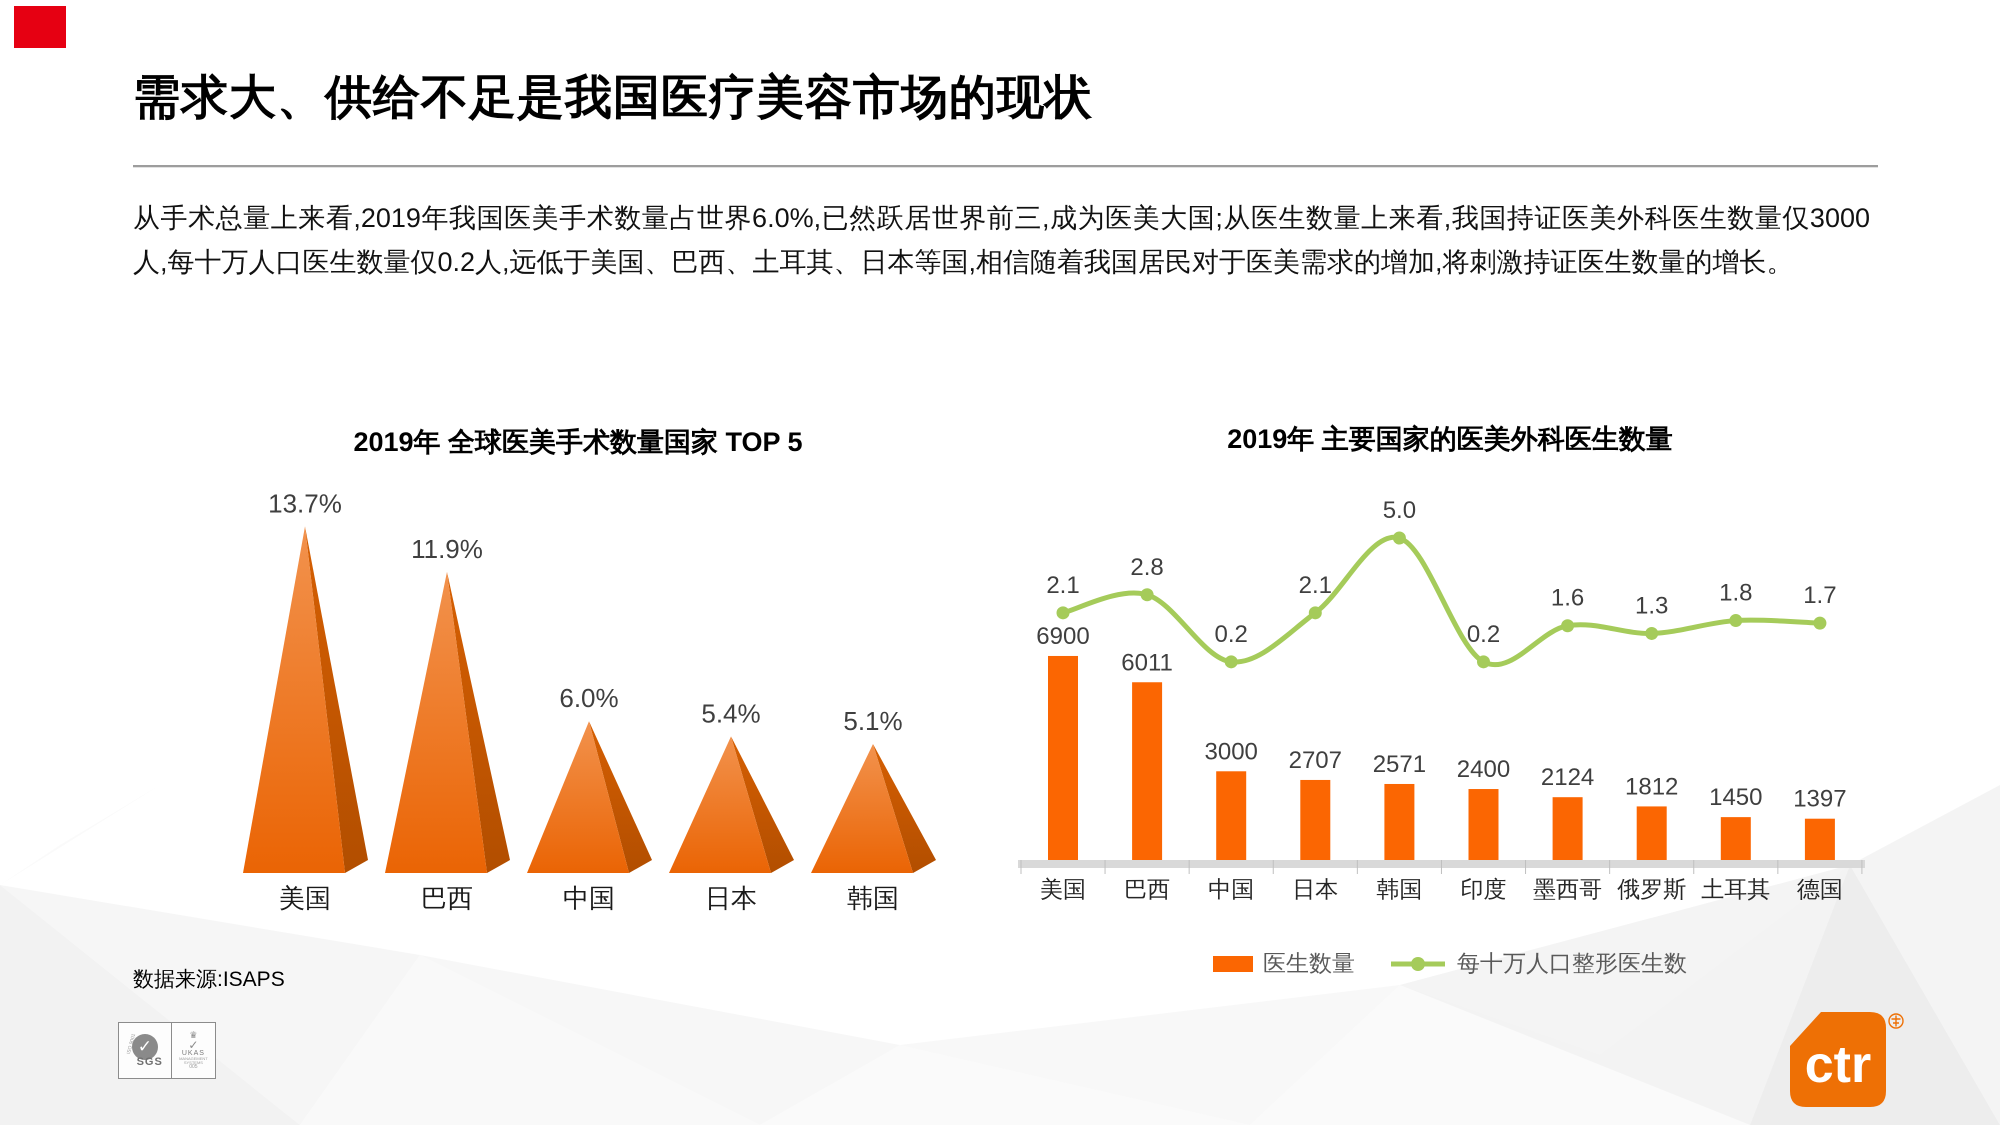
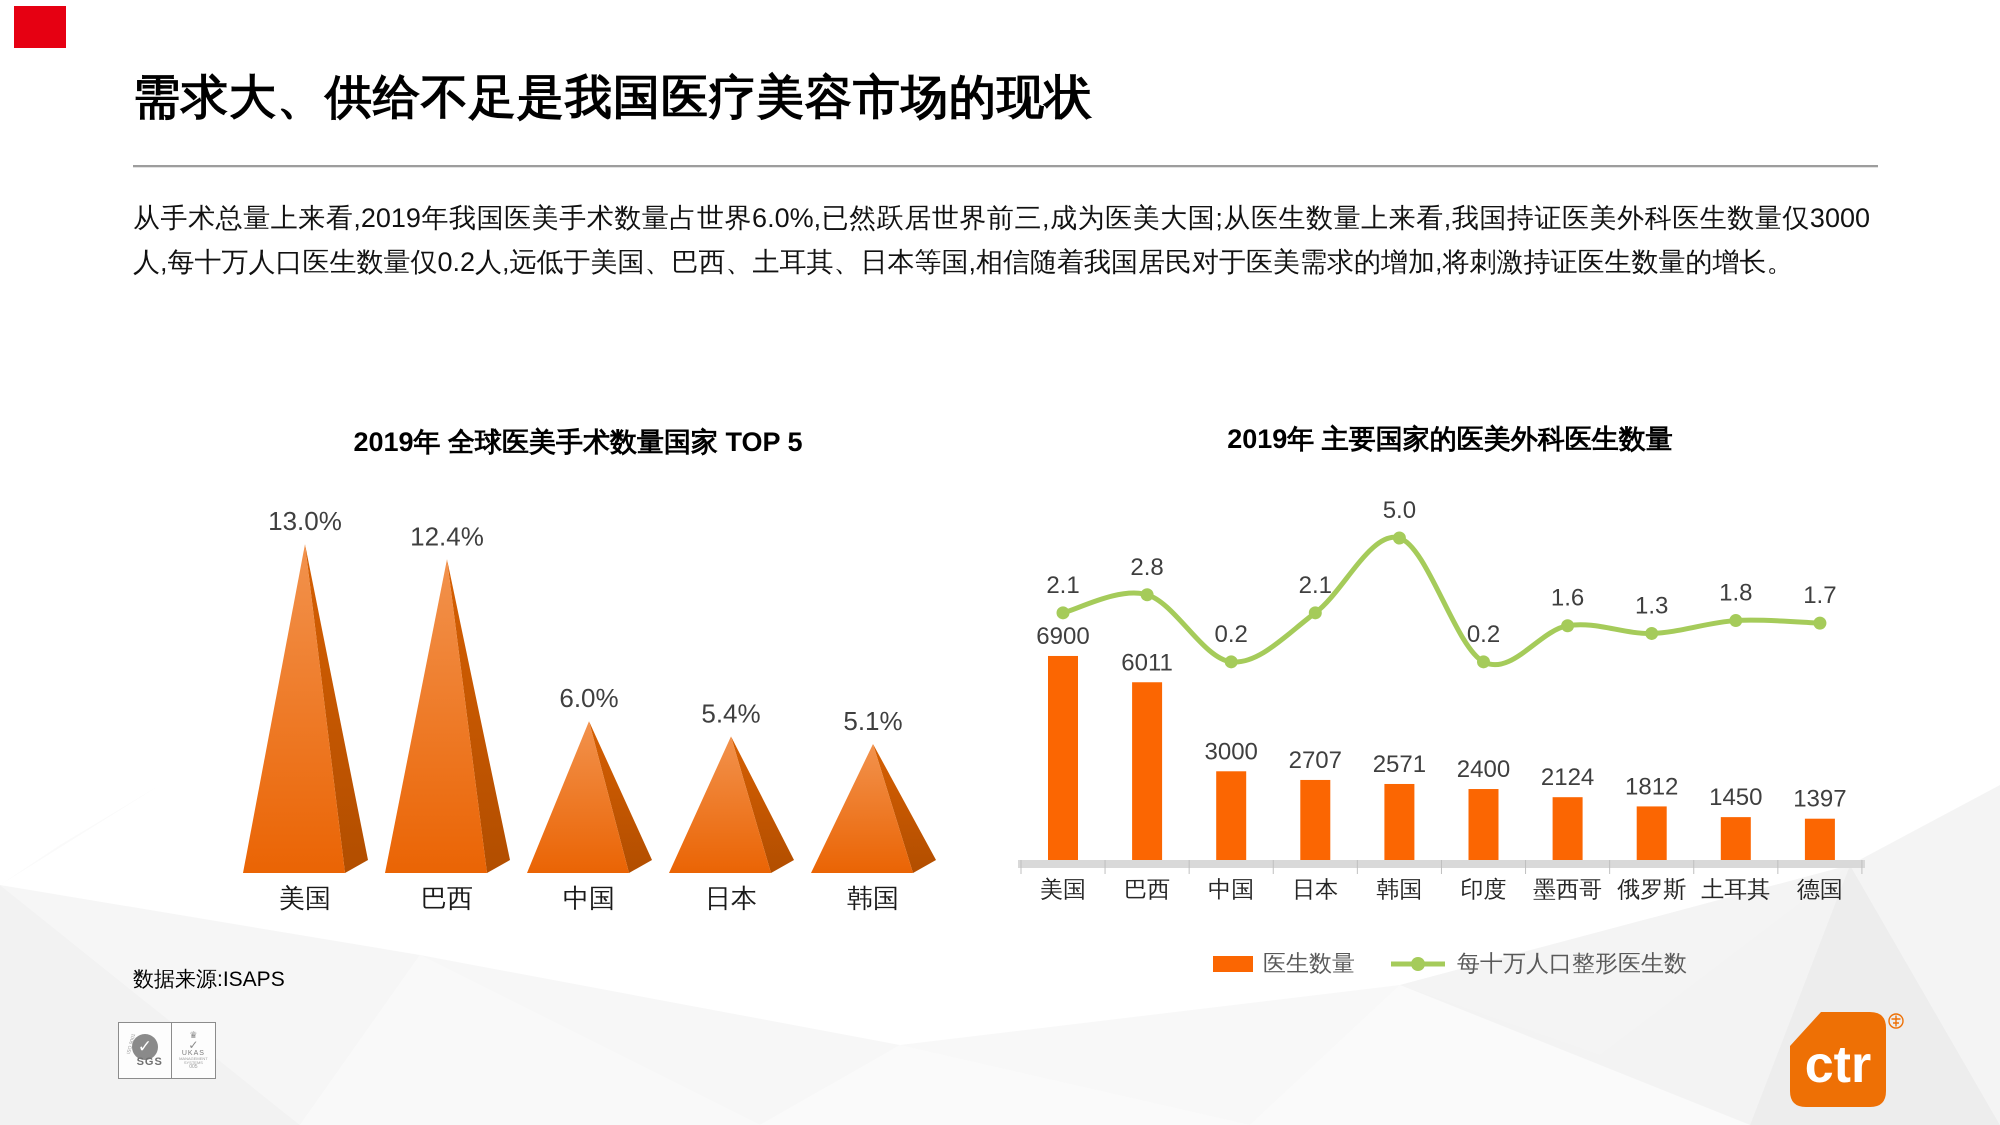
2019年 全球医美手术数量国家 TOP 5/美国: 13.7% -> 13.0%
2019年 全球医美手术数量国家 TOP 5/巴西: 11.9% -> 12.4%
